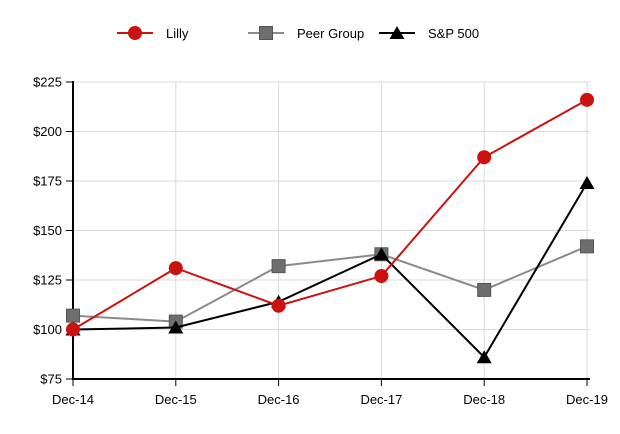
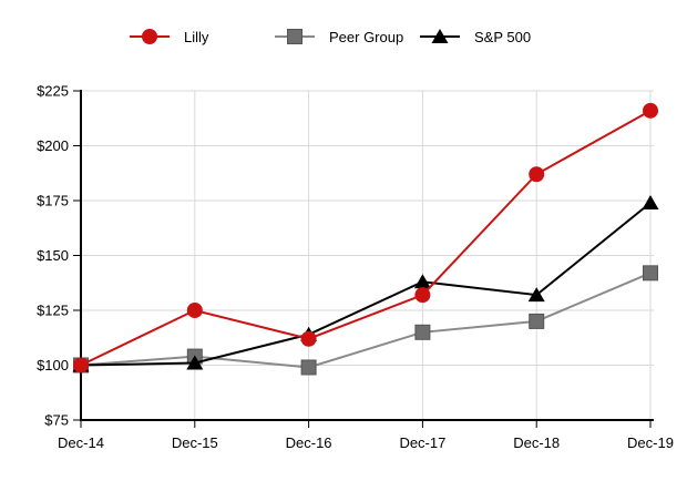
Peer Group/Dec-14: $107 -> $100
Lilly/Dec-15: $131 -> $125
Peer Group/Dec-16: $132 -> $99
Lilly/Dec-17: $127 -> $132
Peer Group/Dec-17: $138 -> $115
S&P 500/Dec-18: $86 -> $132
